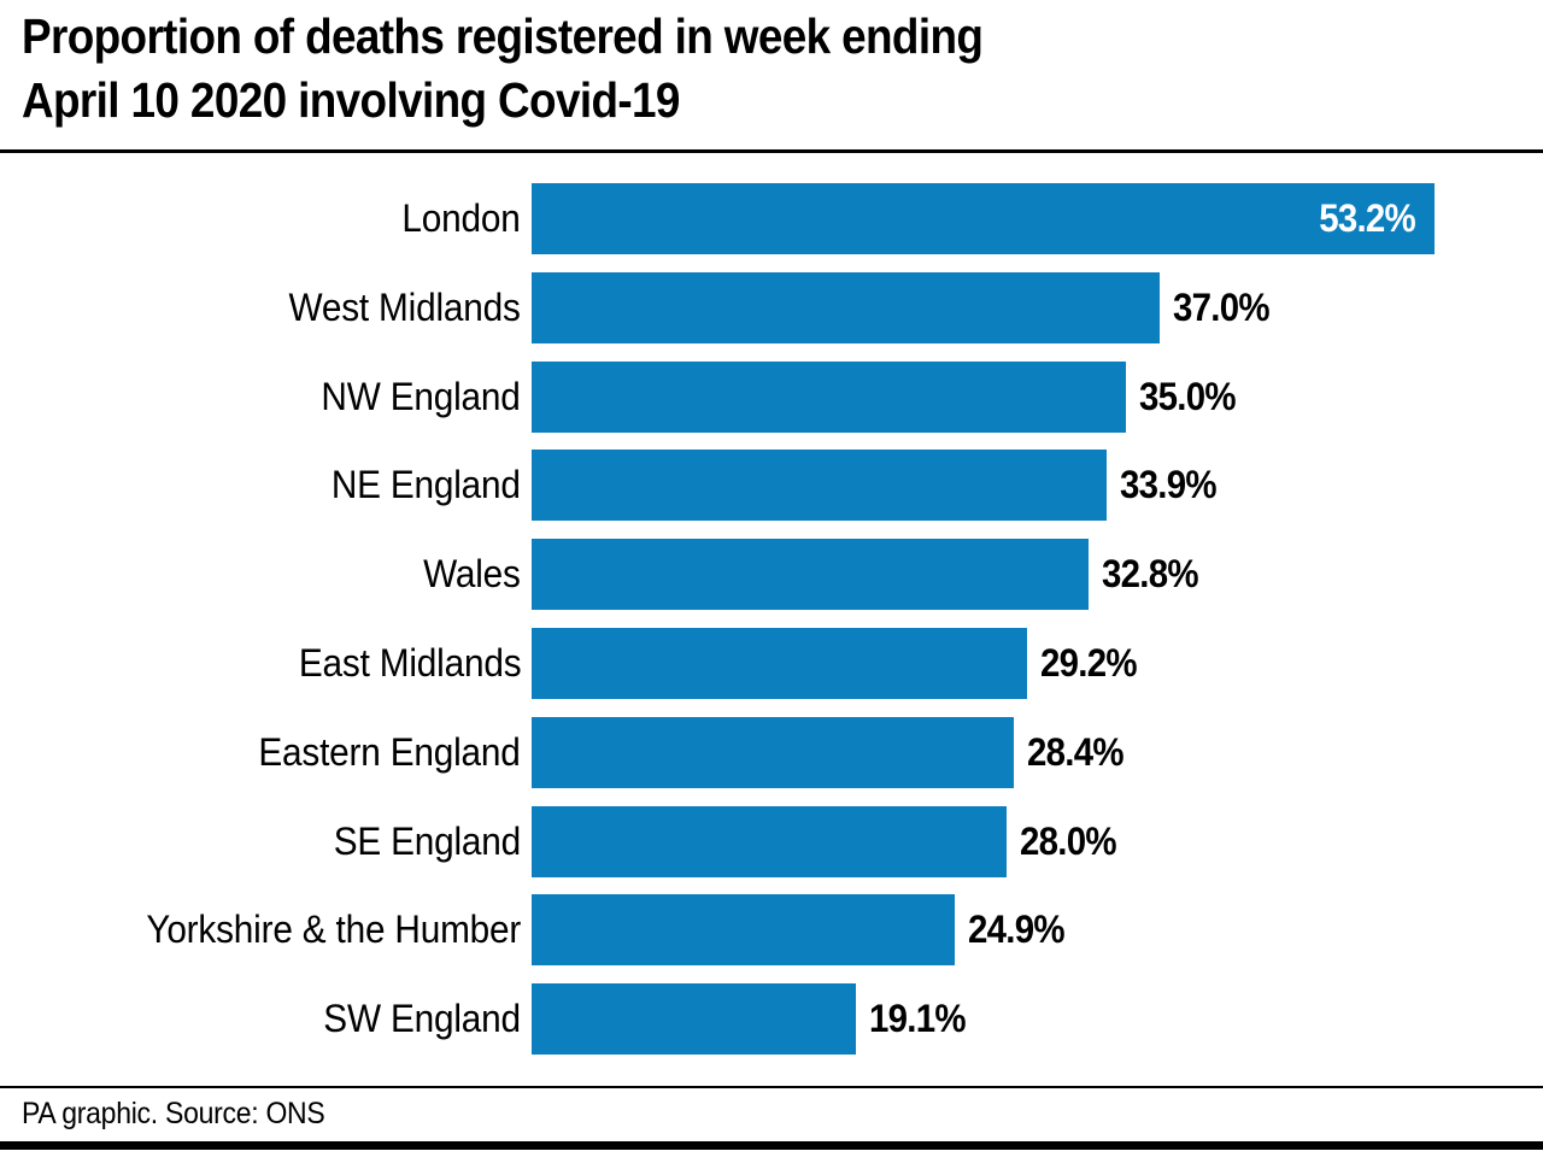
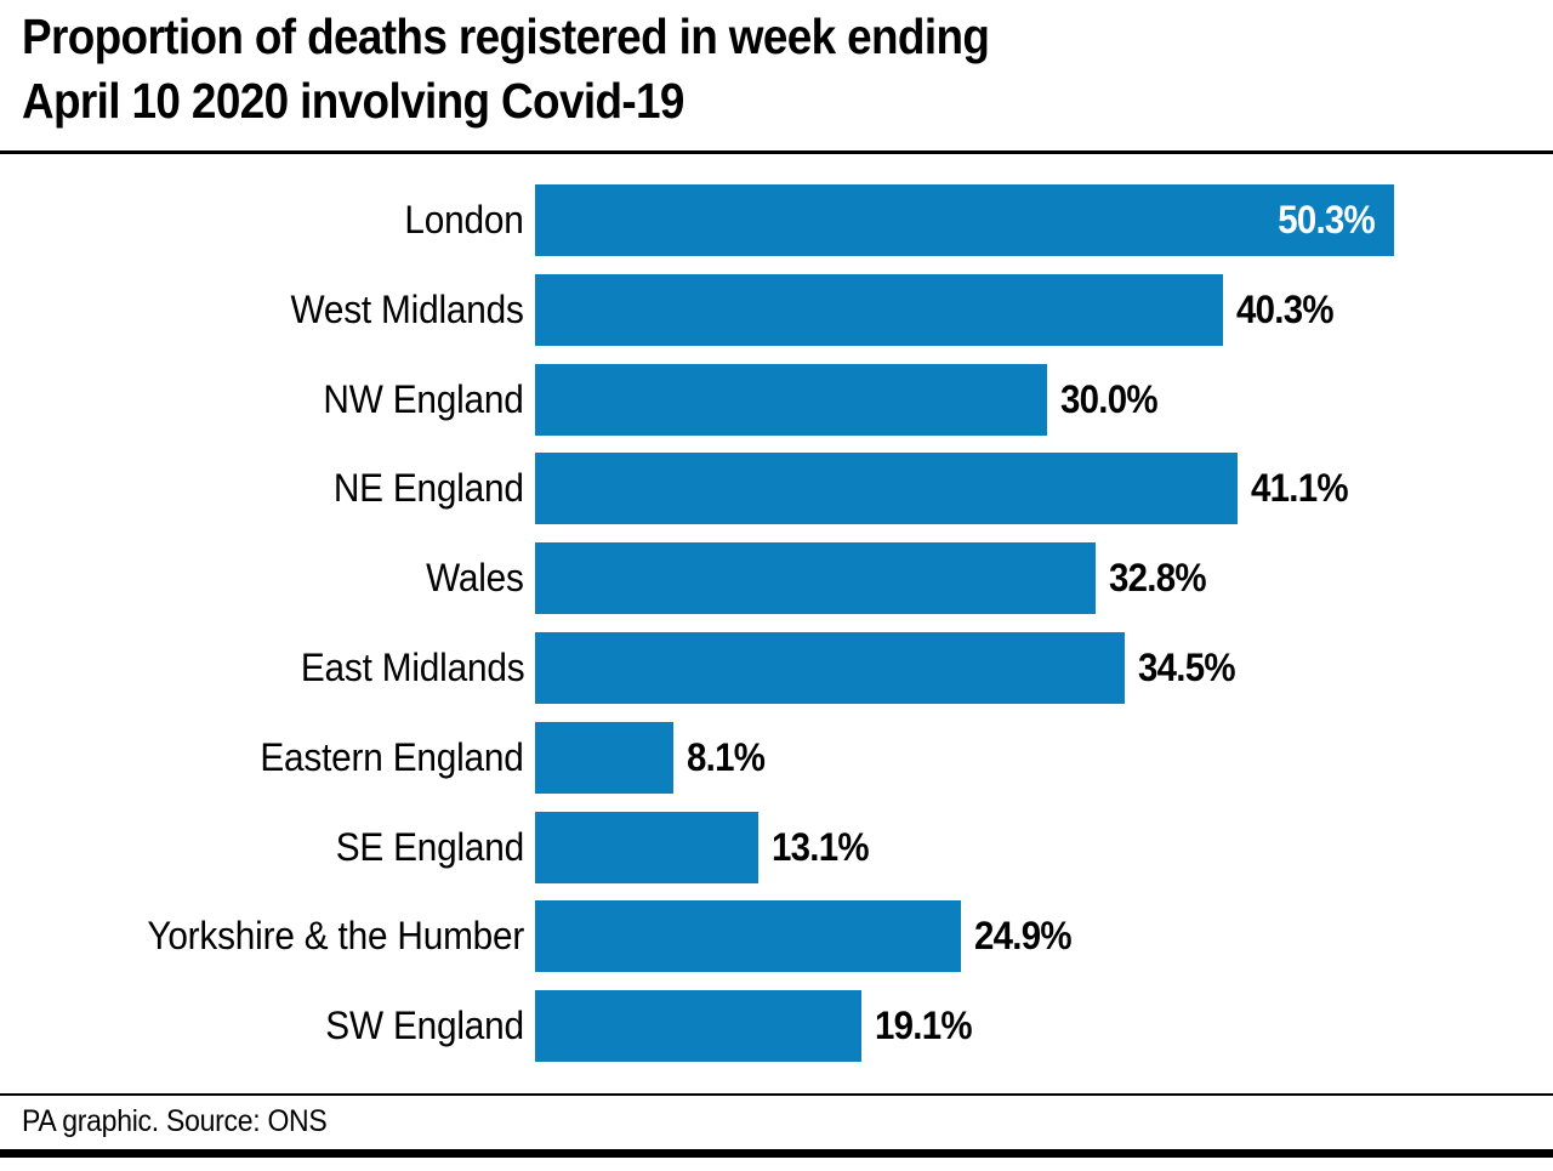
London: 53.2% -> 50.3%
West Midlands: 37.0% -> 40.3%
NW England: 35.0% -> 30.0%
NE England: 33.9% -> 41.1%
East Midlands: 29.2% -> 34.5%
Eastern England: 28.4% -> 8.1%
SE England: 28.0% -> 13.1%
